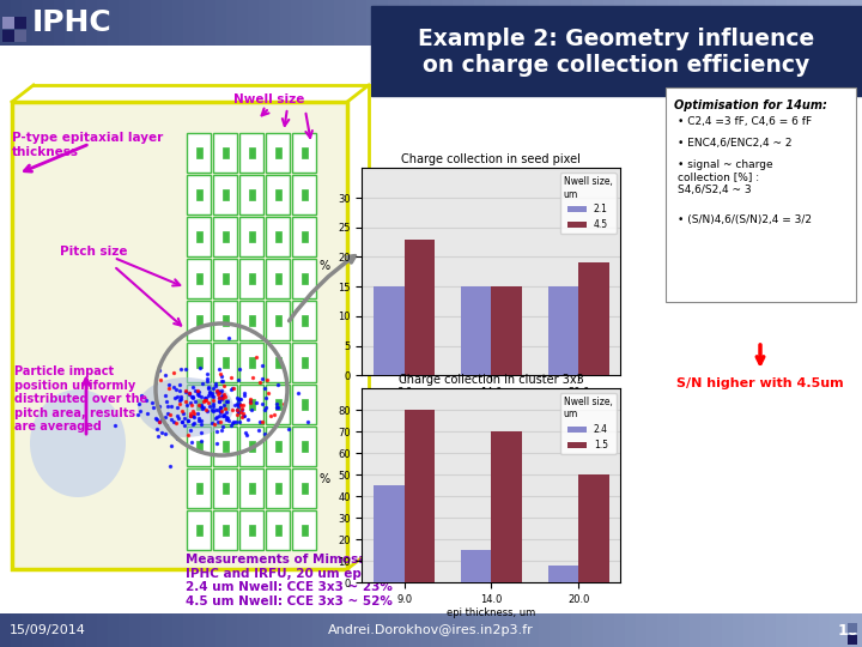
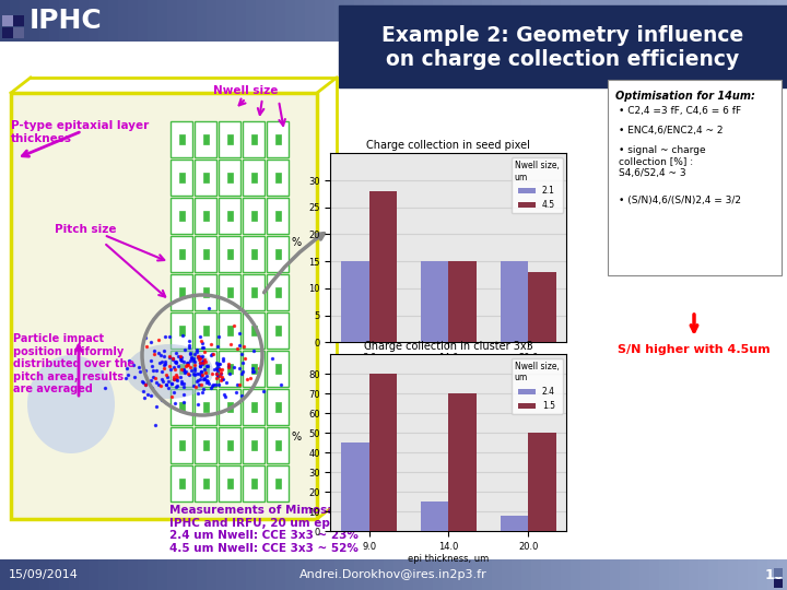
Charge collection in seed pixel/4.5/8.0: 23 -> 28
Charge collection in seed pixel/4.5/20.0: 19 -> 13
